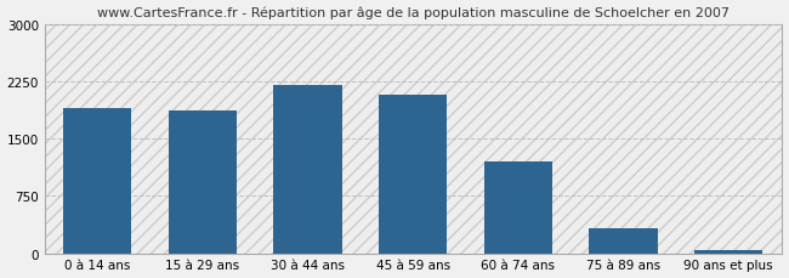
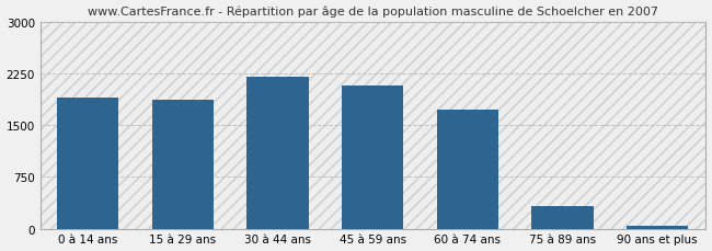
60 à 74 ans: 1200 -> 1720
